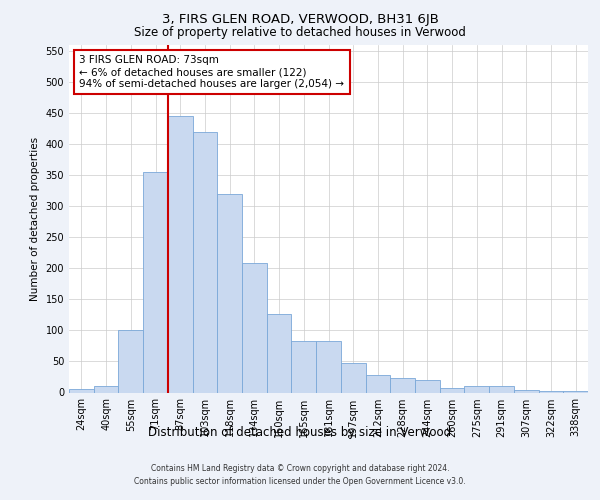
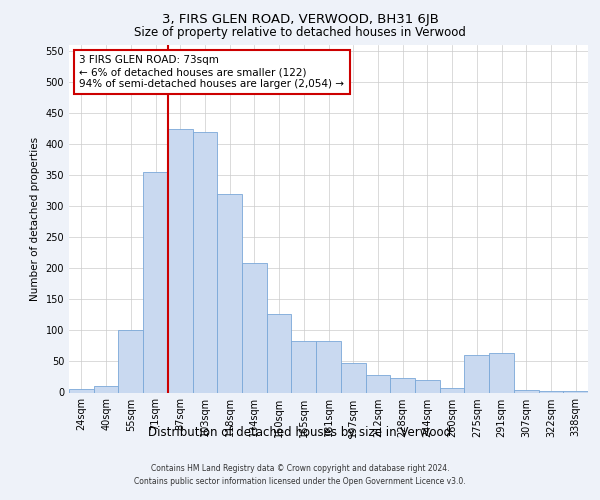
87sqm: 445 -> 424
275sqm: 10 -> 60
291sqm: 10 -> 64
